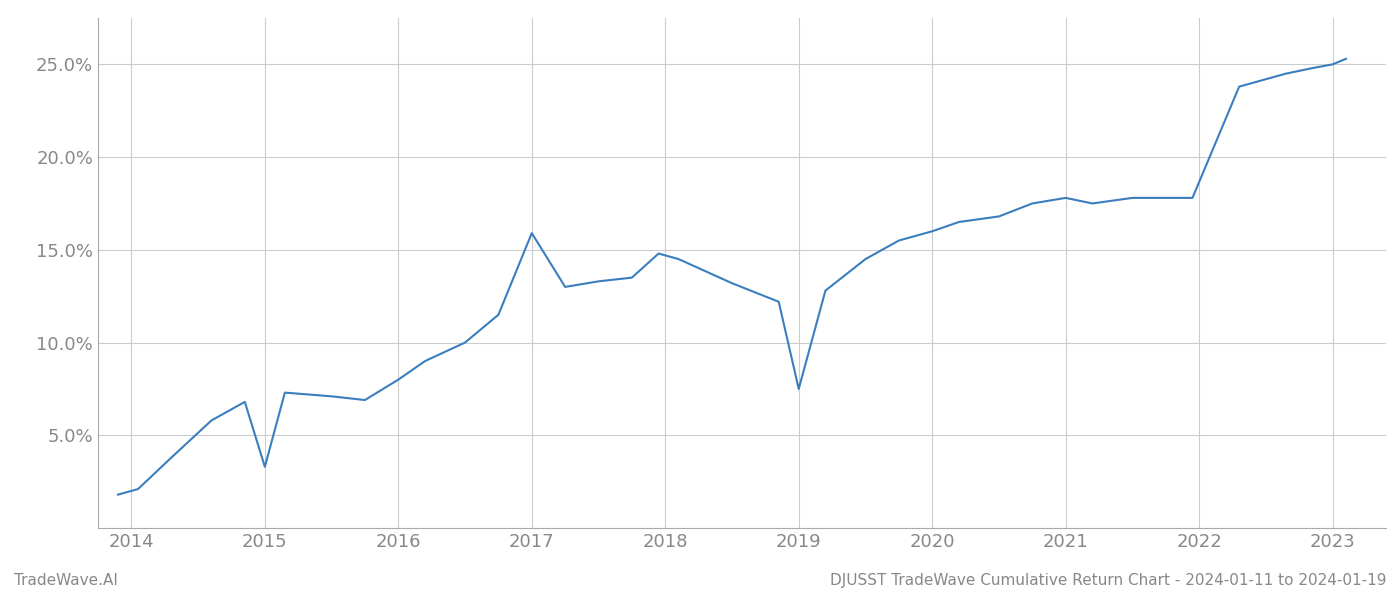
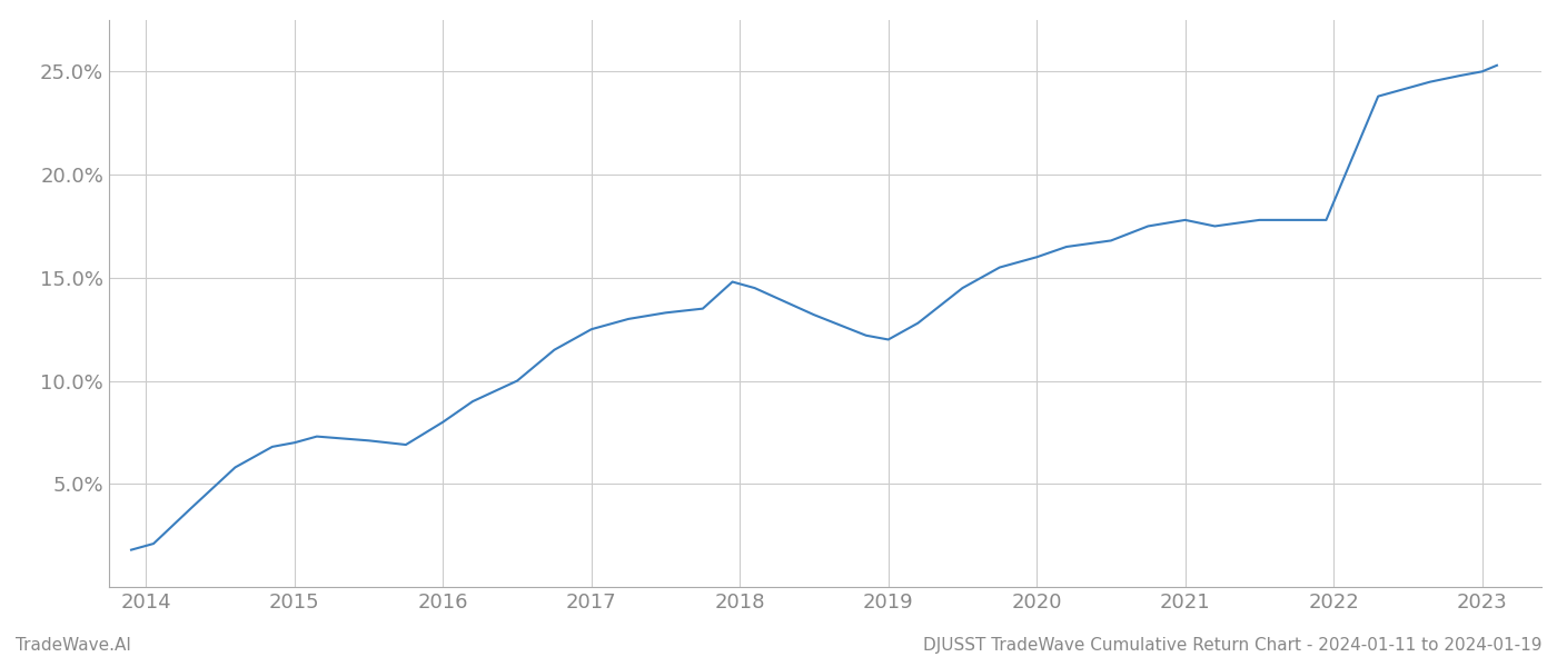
2015: 3.3% -> 7.0%
2017: 15.9% -> 12.5%
2019: 7.5% -> 12.0%
